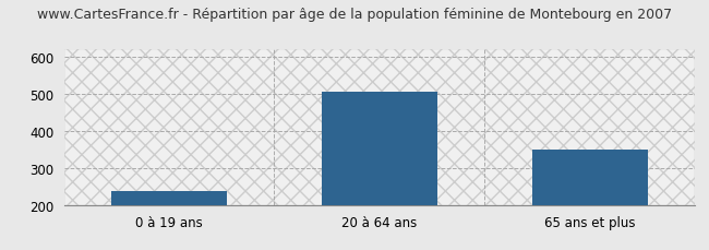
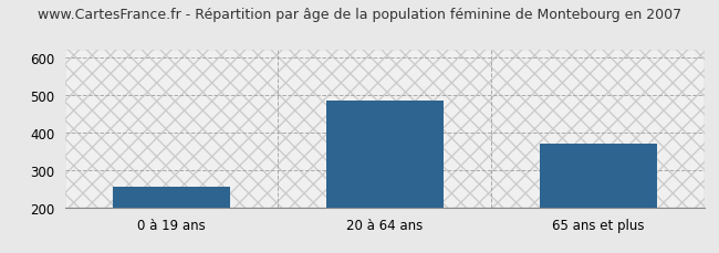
0 à 19 ans: 238 -> 255
20 à 64 ans: 505 -> 485
65 ans et plus: 350 -> 370
